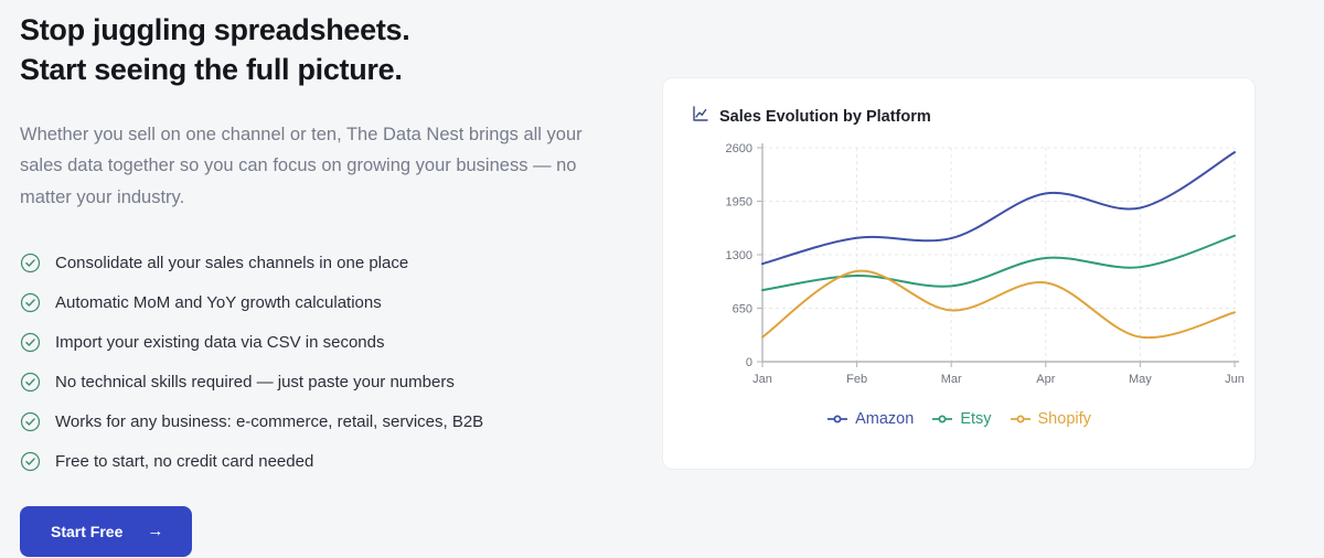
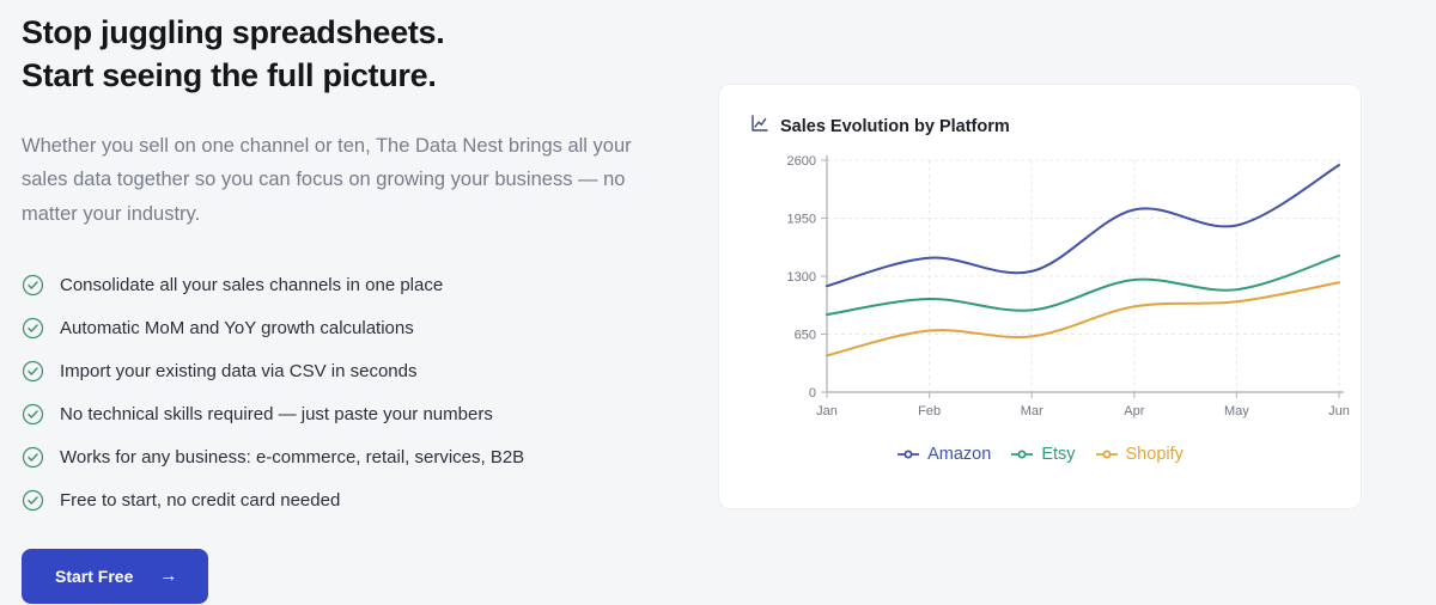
Shopify/Jan: 300 -> 400
Shopify/Feb: 1100 -> 700
Amazon/Mar: 1500 -> 1400
Shopify/May: 300 -> 1000
Shopify/Jun: 600 -> 1200
